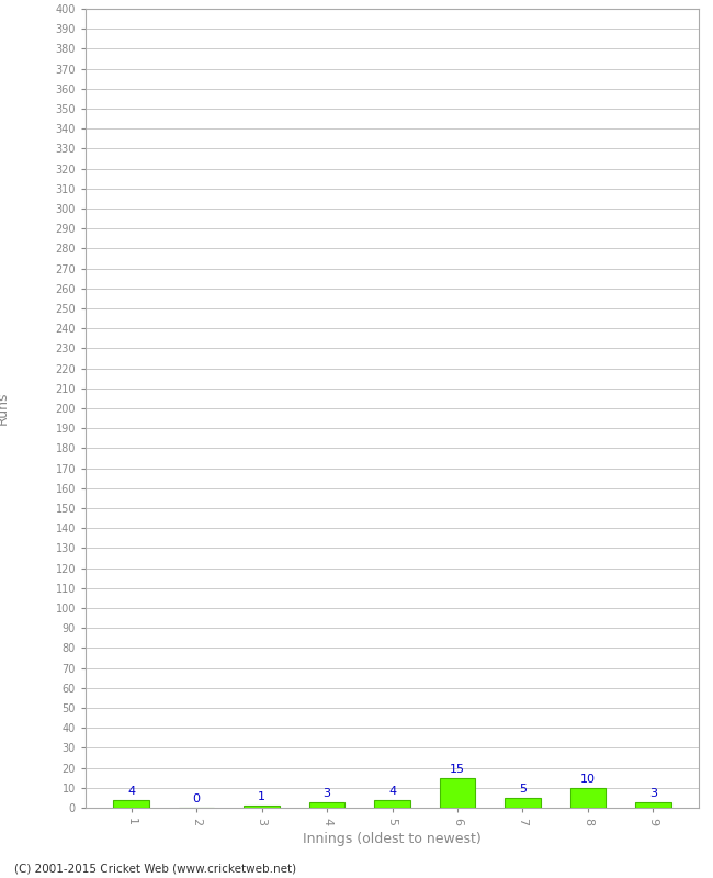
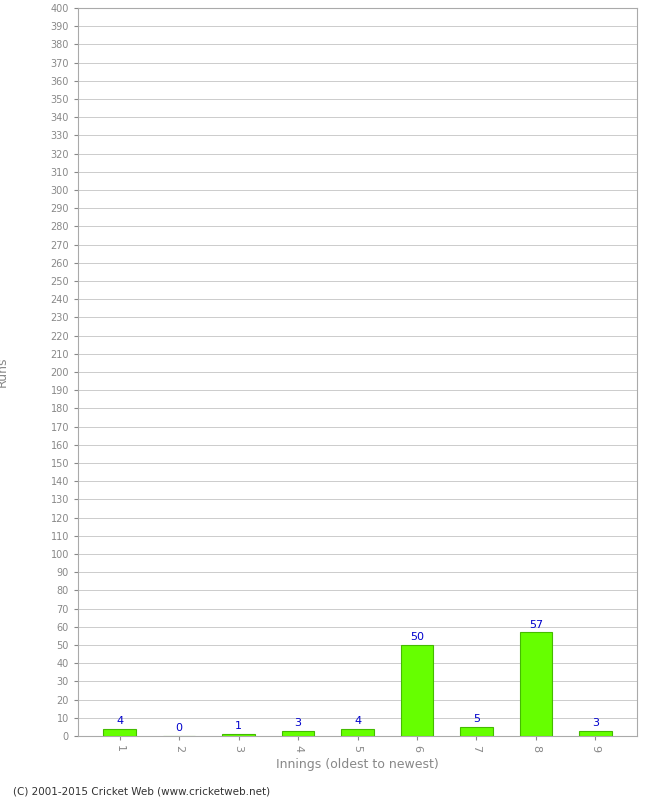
6: 15 -> 50
8: 10 -> 57
